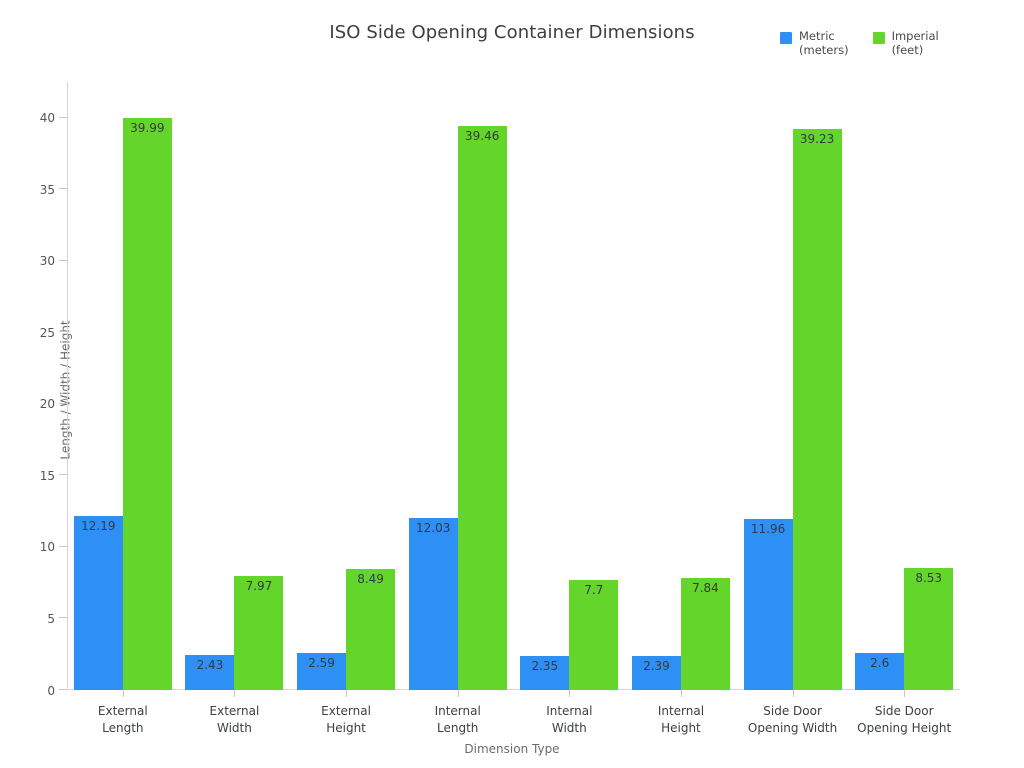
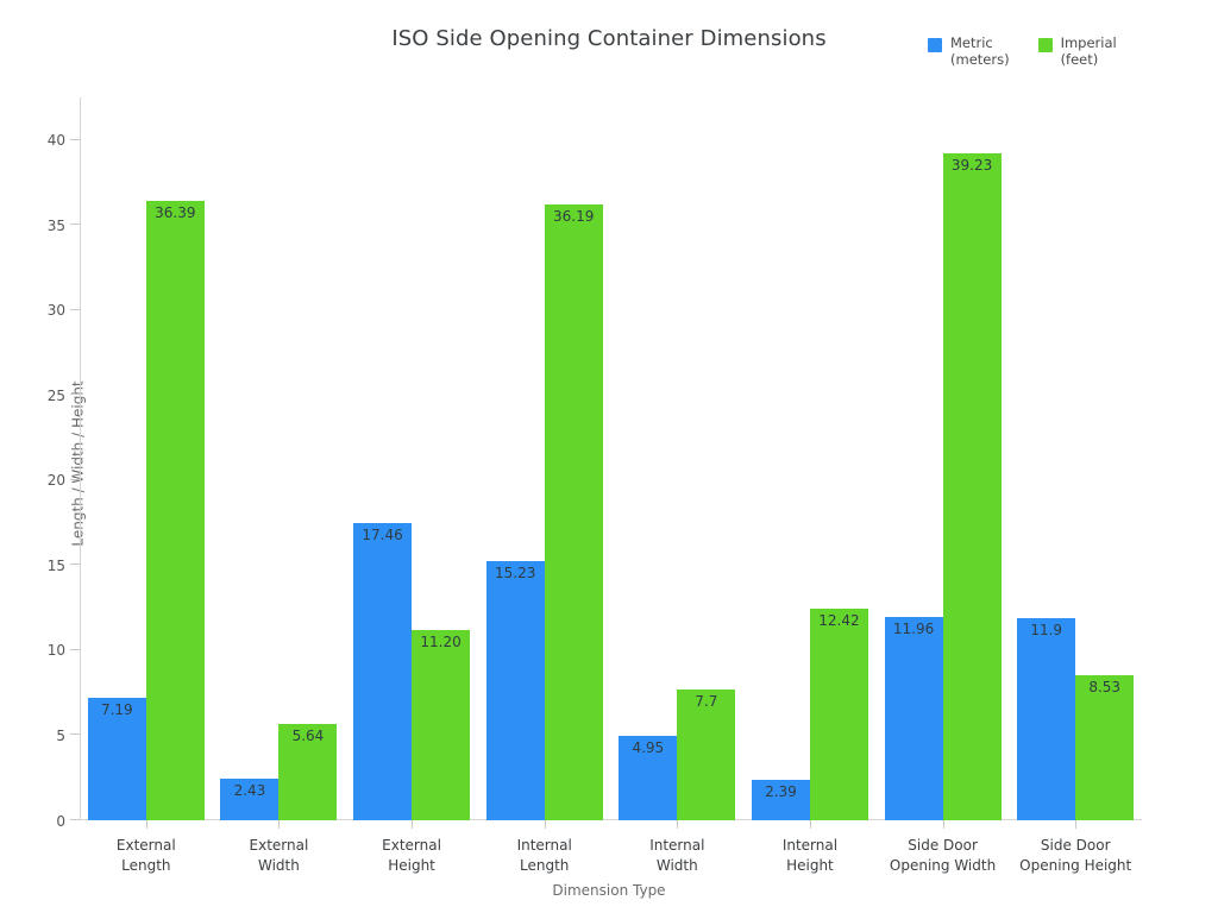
Metric (meters)/External Length: 12.19 -> 7.19
Imperial (feet)/External Length: 39.99 -> 36.39
Imperial (feet)/External Width: 7.97 -> 5.64
Metric (meters)/External Height: 2.59 -> 17.46
Imperial (feet)/External Height: 8.49 -> 11.20
Metric (meters)/Internal Length: 12.03 -> 15.23
Imperial (feet)/Internal Length: 39.46 -> 36.19
Metric (meters)/Internal Width: 2.35 -> 4.95
Imperial (feet)/Internal Height: 7.84 -> 12.42
Metric (meters)/Side Door Opening Height: 2.6 -> 11.9
